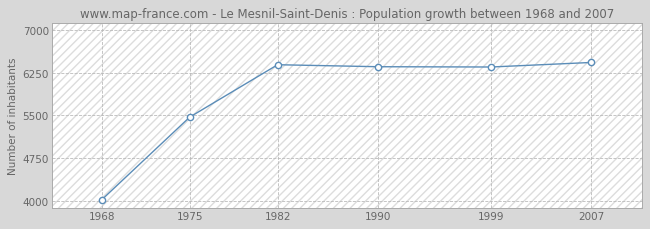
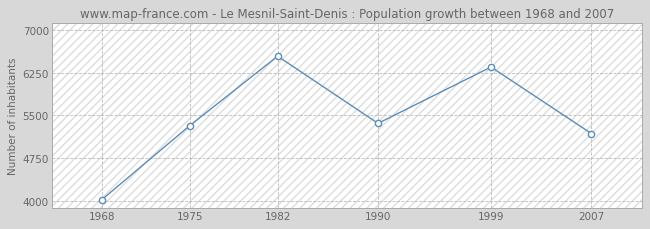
1975: 5470 -> 5320
1982: 6390 -> 6540
1990: 6360 -> 5360
2007: 6430 -> 5180
